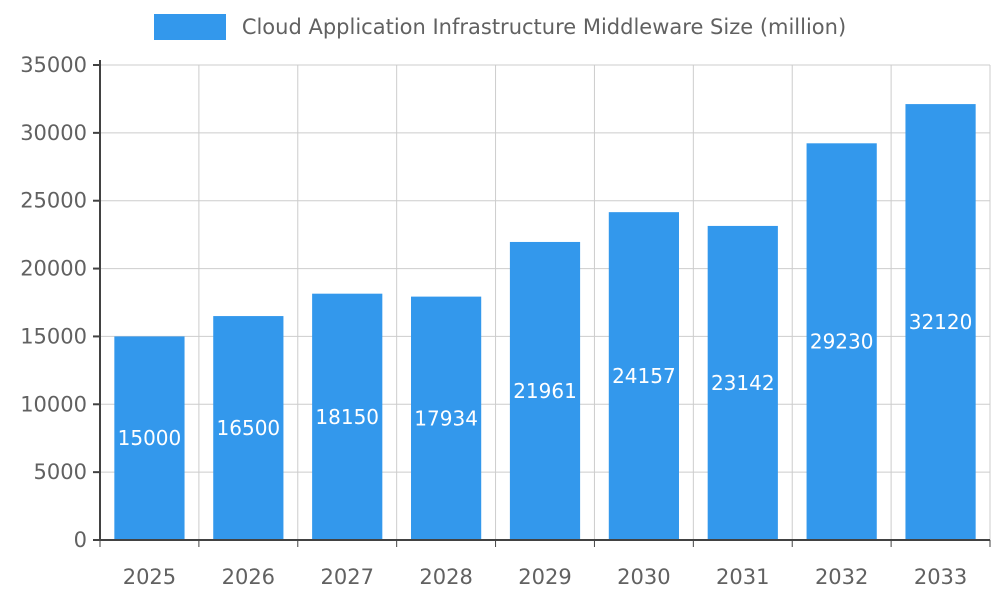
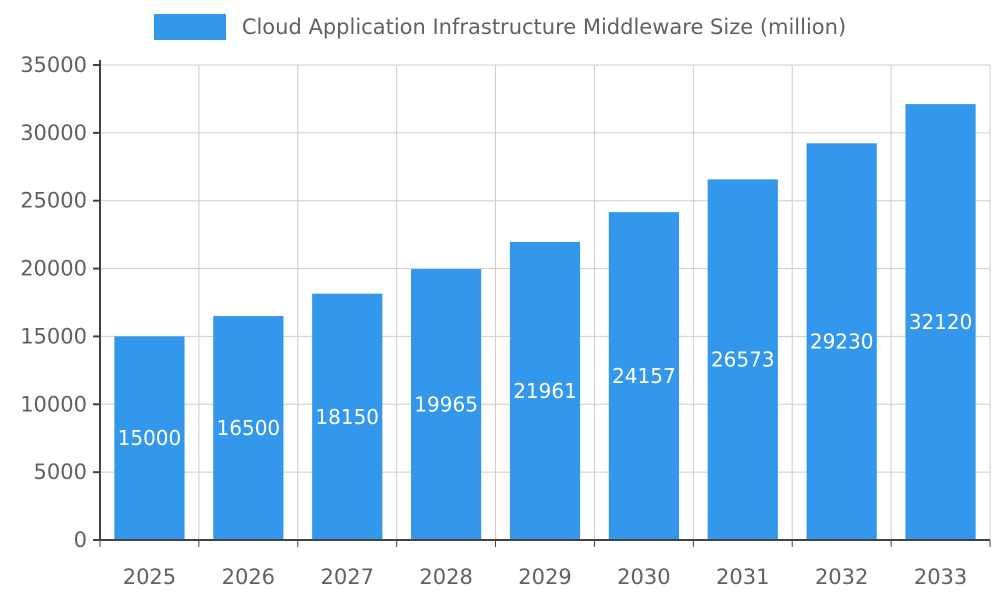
2028: 17934 -> 19965
2031: 23142 -> 26573
